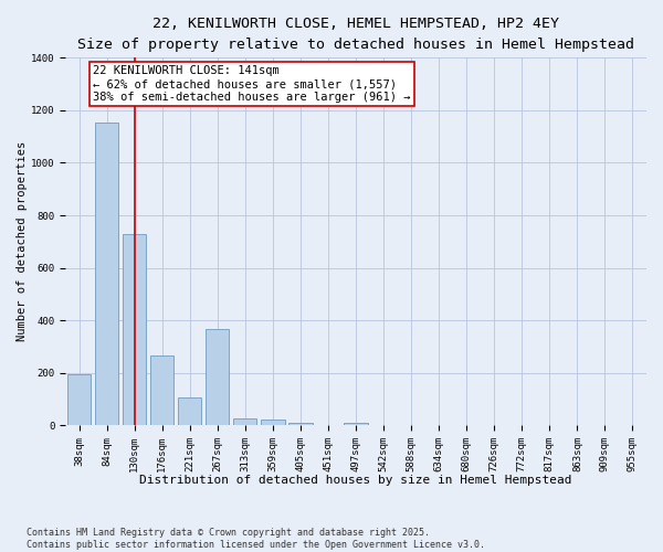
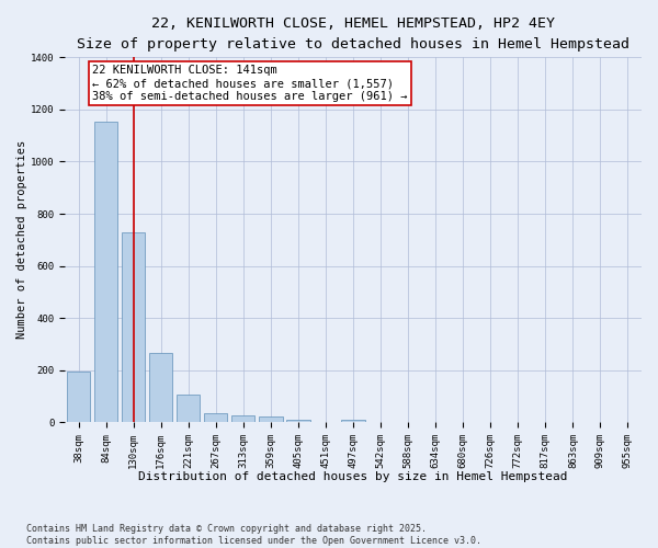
267sqm: 365 -> 35
